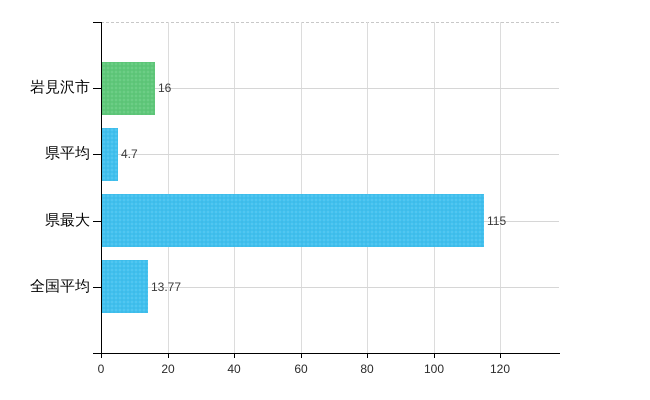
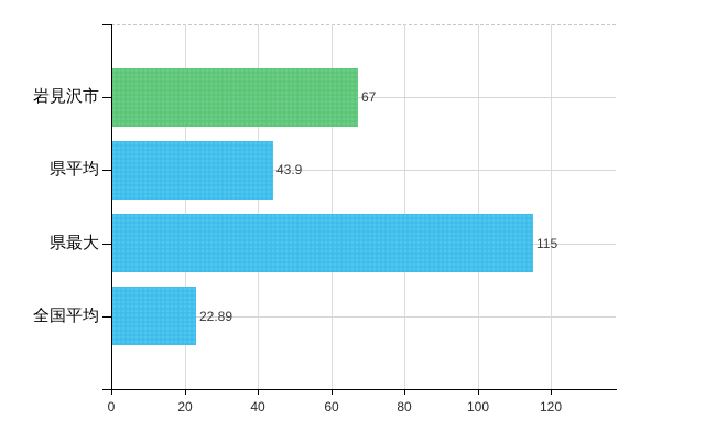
岩見沢市: 16 -> 67
県平均: 4.7 -> 43.9
全国平均: 13.77 -> 22.89
